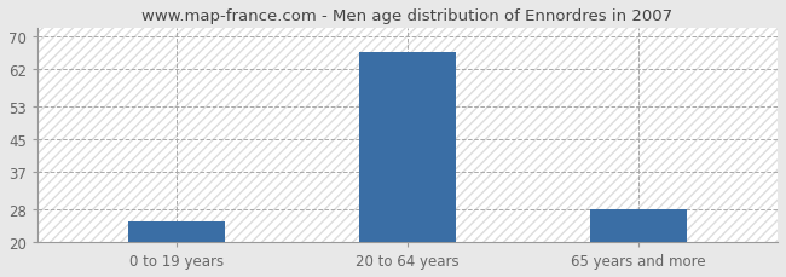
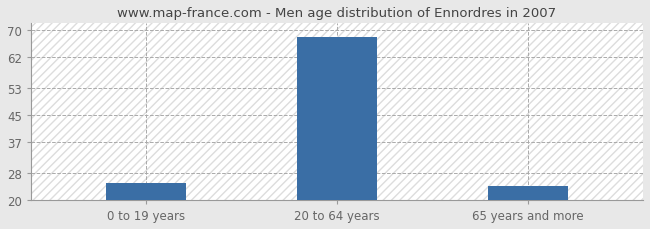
20 to 64 years: 66 -> 68
65 years and more: 28 -> 24
